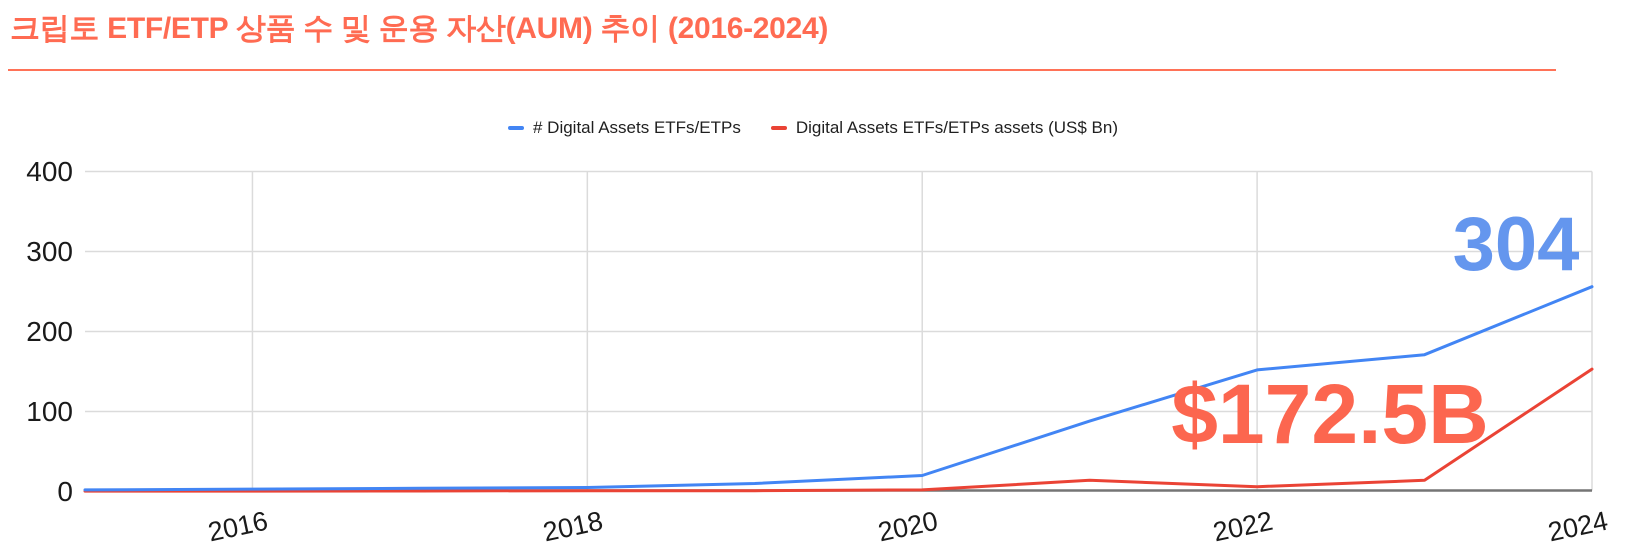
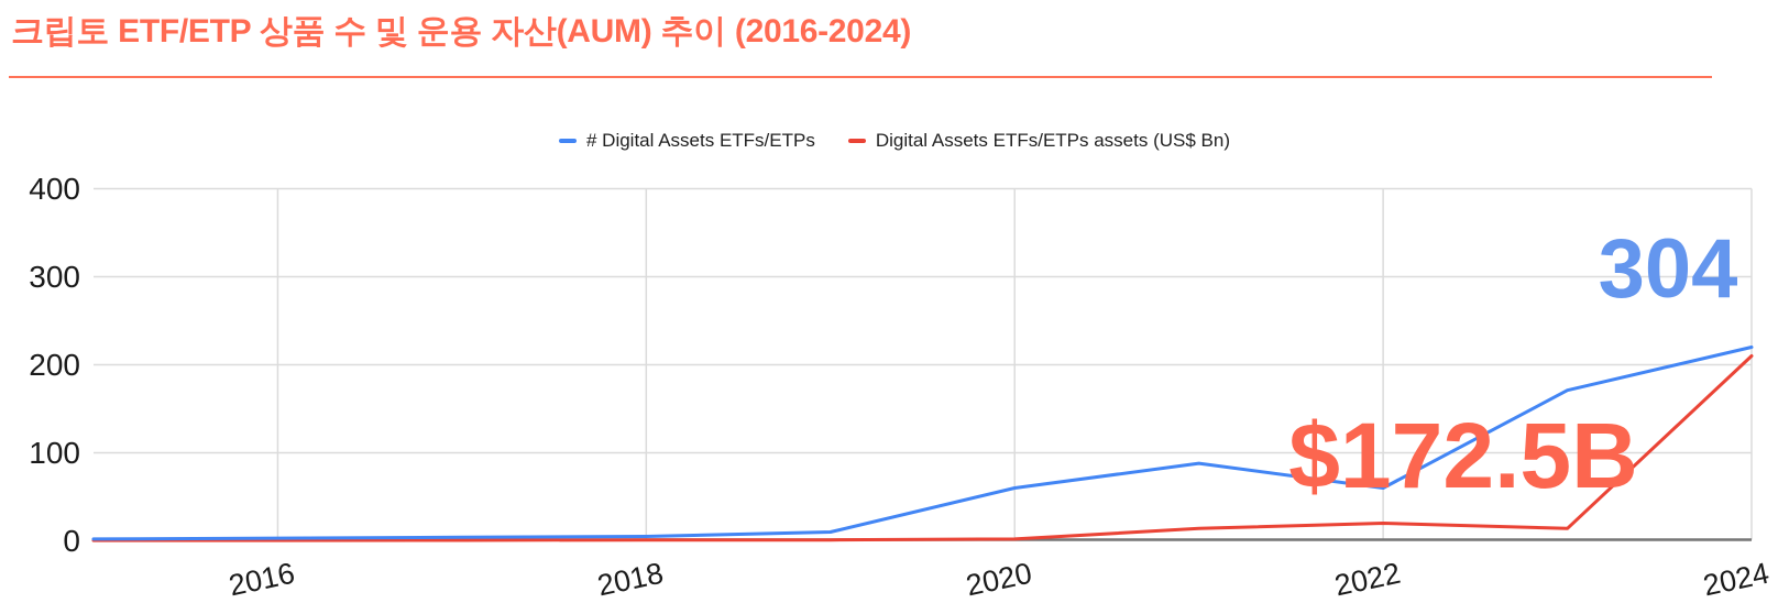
# Digital Assets ETFs/ETPs/2020: 20 -> 60
# Digital Assets ETFs/ETPs/2022: 150 -> 60
Digital Assets ETFs/ETPs assets (US$ Bn)/2022: 10 -> 20
# Digital Assets ETFs/ETPs/2024: 260 -> 220
Digital Assets ETFs/ETPs assets (US$ Bn)/2024: 150 -> 210
